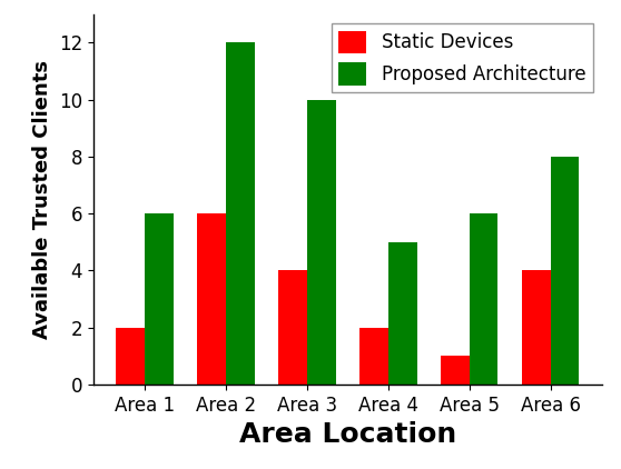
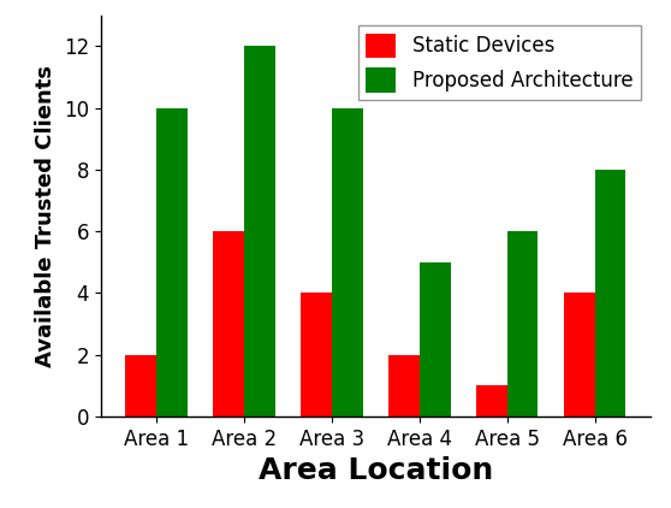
Proposed Architecture/Area 1: 6 -> 10
